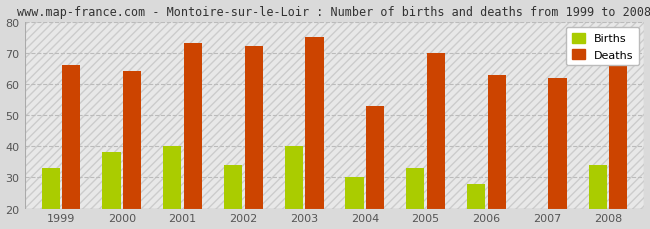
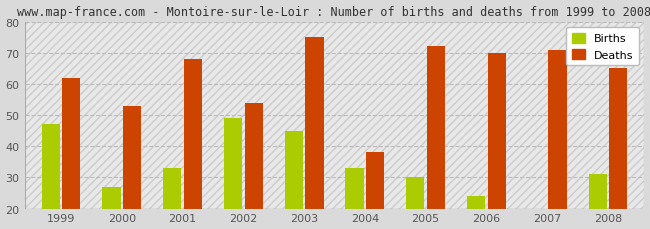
Births/1999: 33 -> 47
Deaths/1999: 66 -> 62
Births/2000: 38 -> 27
Deaths/2000: 64 -> 53
Births/2001: 40 -> 33
Deaths/2001: 73 -> 68
Births/2002: 34 -> 49
Deaths/2002: 72 -> 54
Births/2003: 40 -> 45
Births/2004: 30 -> 33
Deaths/2004: 53 -> 38
Births/2005: 33 -> 30
Deaths/2005: 70 -> 72
Births/2006: 28 -> 24
Deaths/2006: 63 -> 70
Deaths/2007: 62 -> 71
Births/2008: 34 -> 31
Deaths/2008: 67 -> 65
